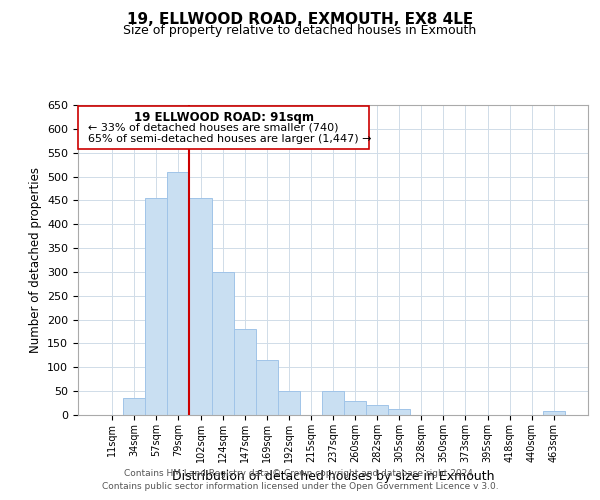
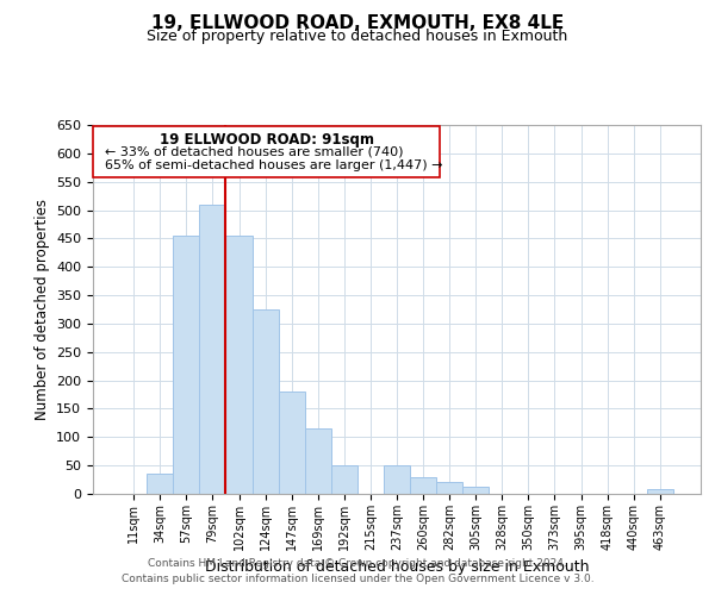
124sqm: 300 -> 325
